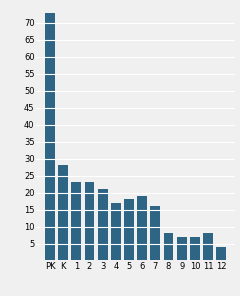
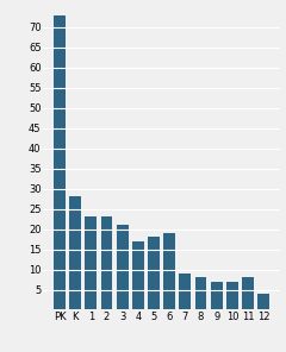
7: 16 -> 9
